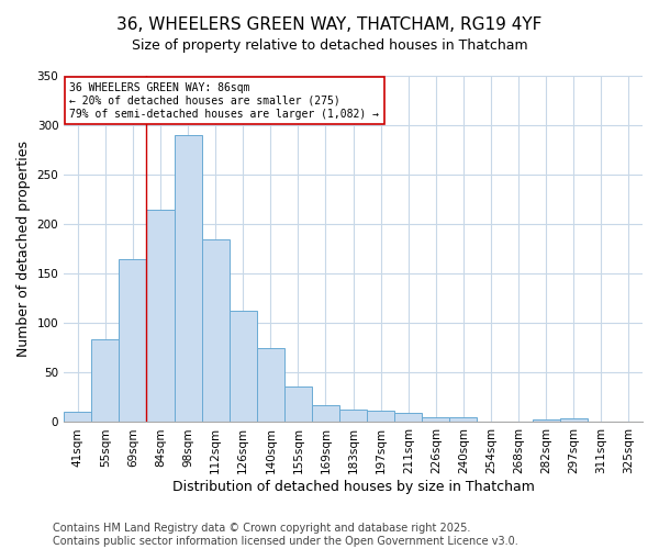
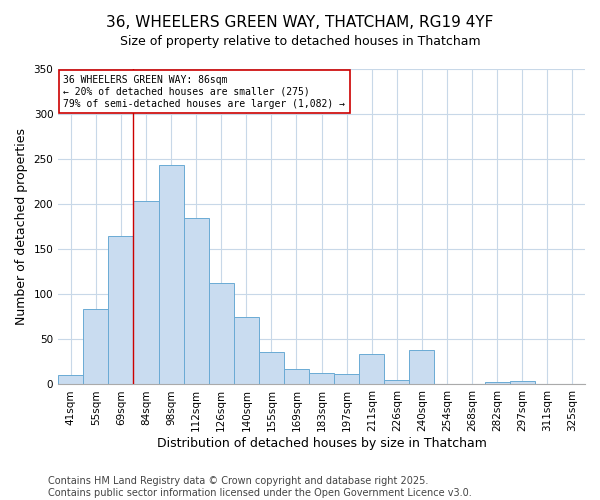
84sqm: 215 -> 204
98sqm: 290 -> 244
211sqm: 9 -> 34
240sqm: 5 -> 38
